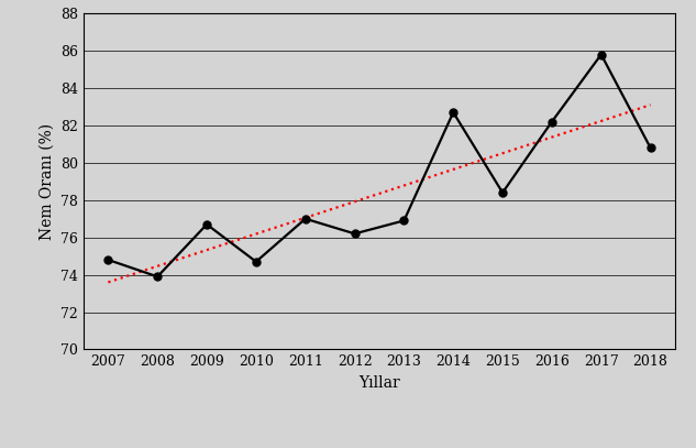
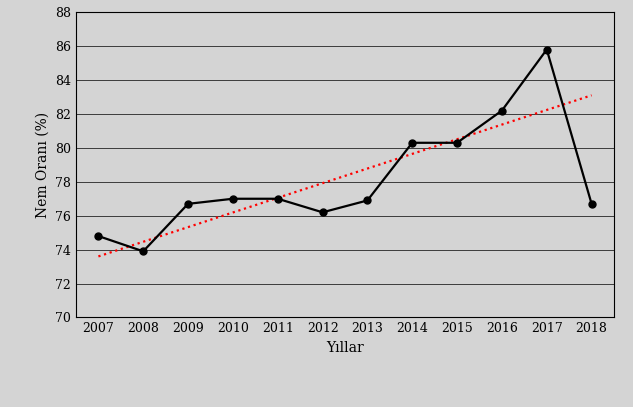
2010: 74.7 -> 77.0
2014: 82.7 -> 80.3
2015: 78.4 -> 80.3
2018: 80.8 -> 76.7
